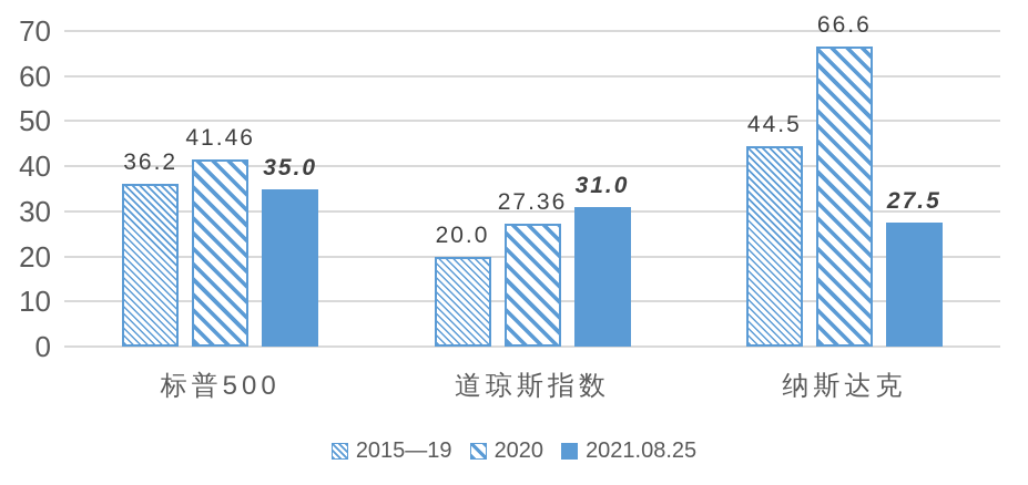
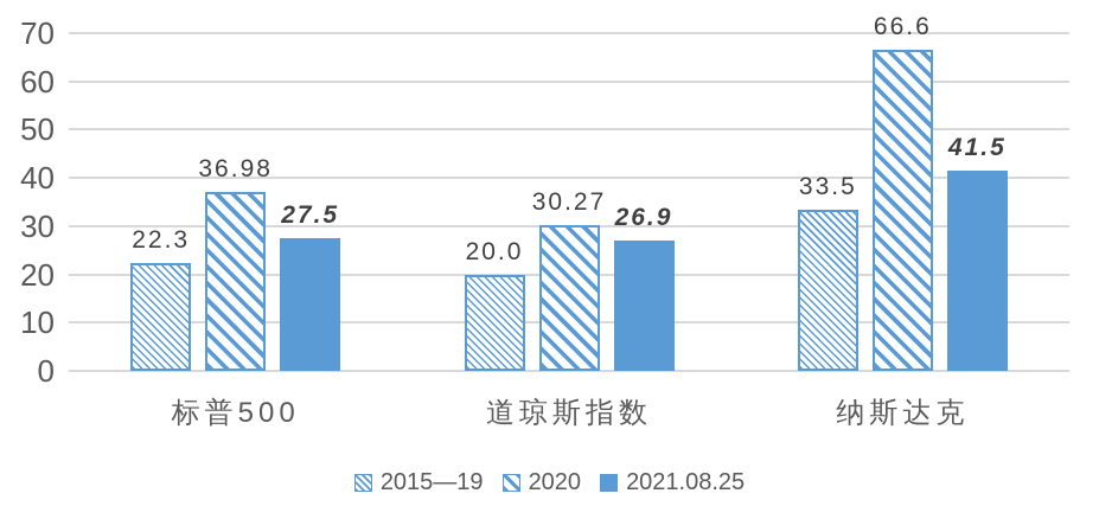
2015—19/标普500: 36.2 -> 22.3
2020/标普500: 41.46 -> 36.98
2021.08.25/标普500: 35.0 -> 27.5
2020/道琼斯指数: 27.36 -> 30.27
2021.08.25/道琼斯指数: 31.0 -> 26.9
2015—19/纳斯达克: 44.5 -> 33.5
2021.08.25/纳斯达克: 27.5 -> 41.5
